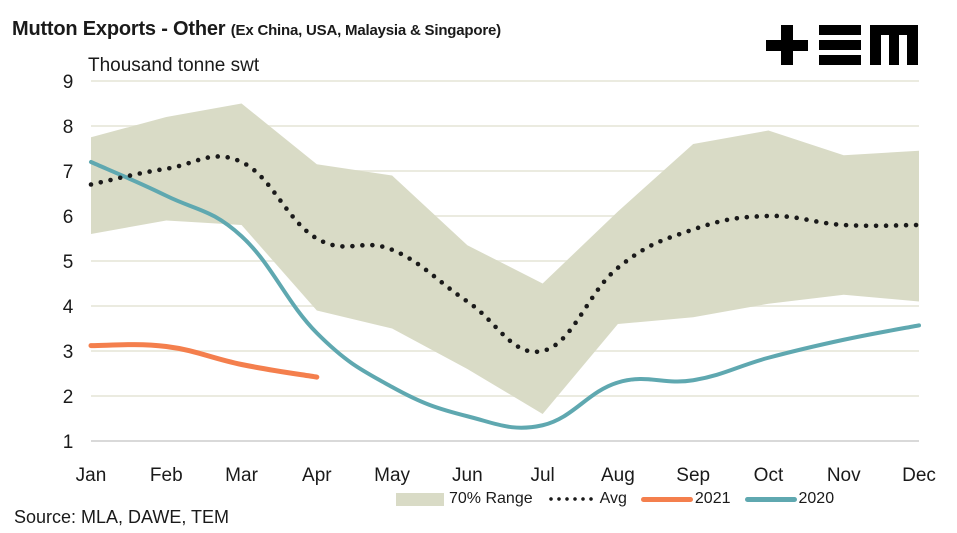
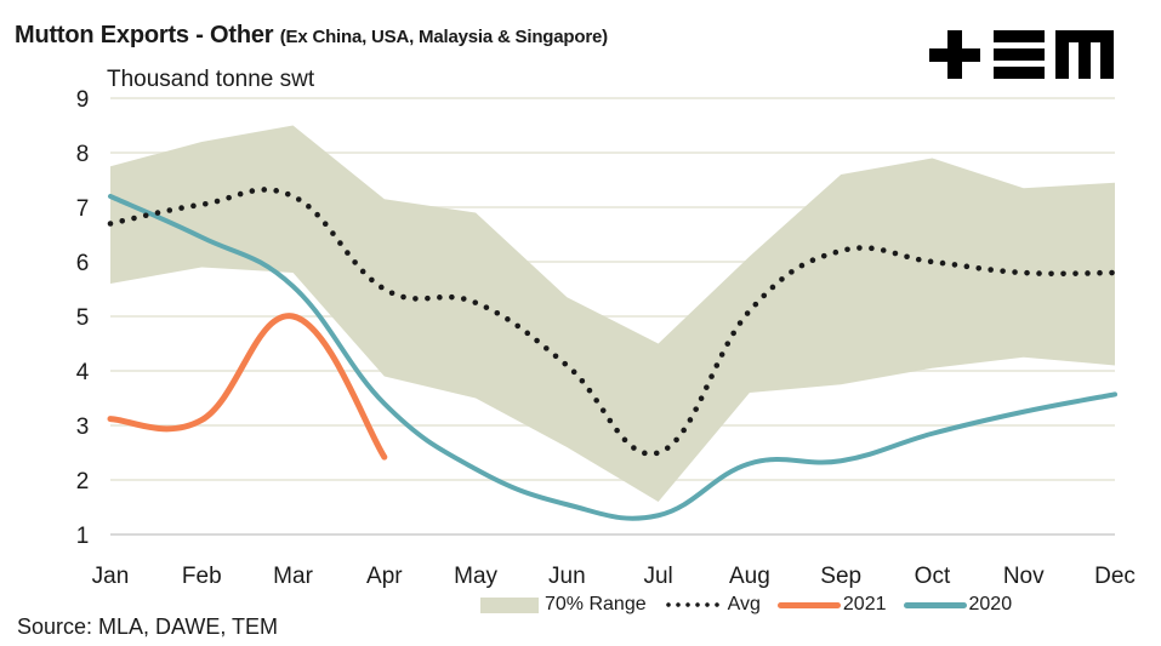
2021/Mar: 2.7 -> 5.0
Avg/Jul: 3.0 -> 2.5
Avg/Aug: 4.8 -> 5.1
Avg/Sep: 5.7 -> 6.2
